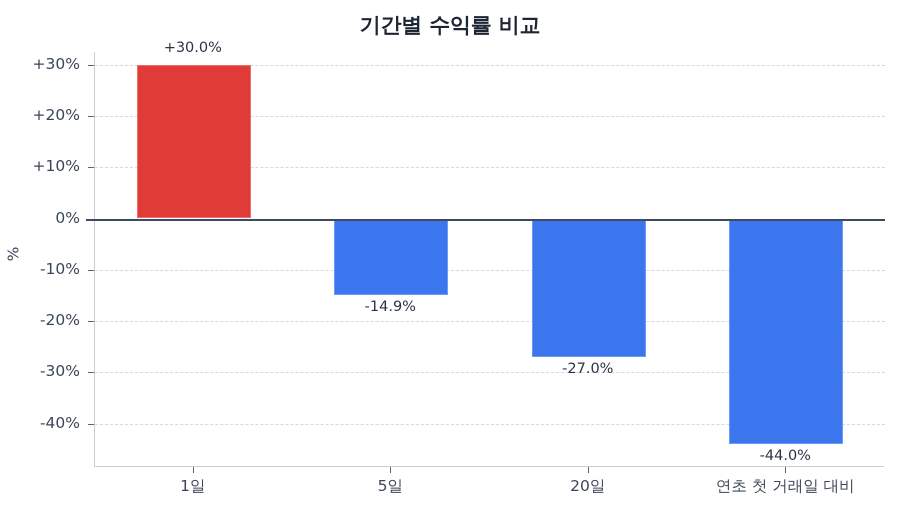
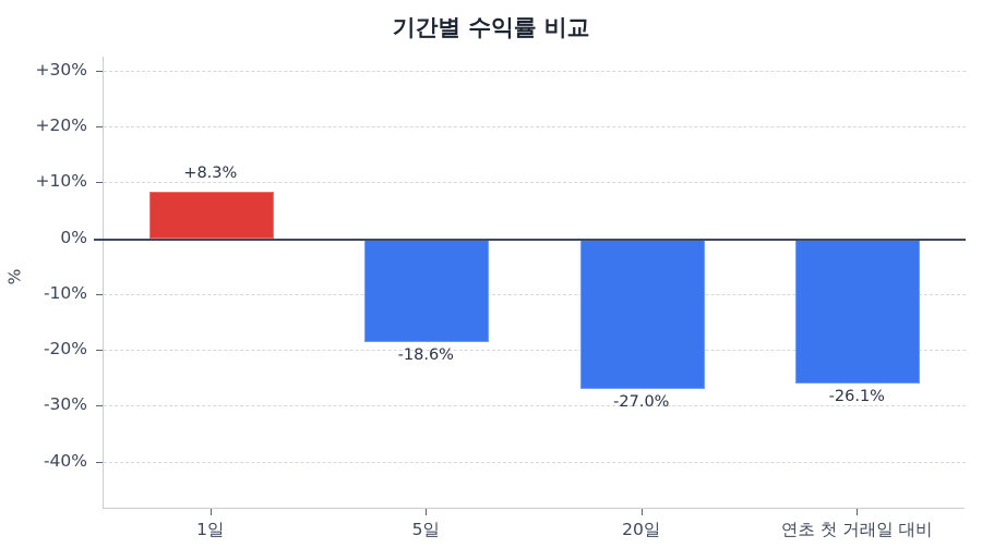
1일: +30.0% -> +8.3%
5일: -14.9% -> -18.6%
연초 첫 거래일 대비: -44.0% -> -26.1%
